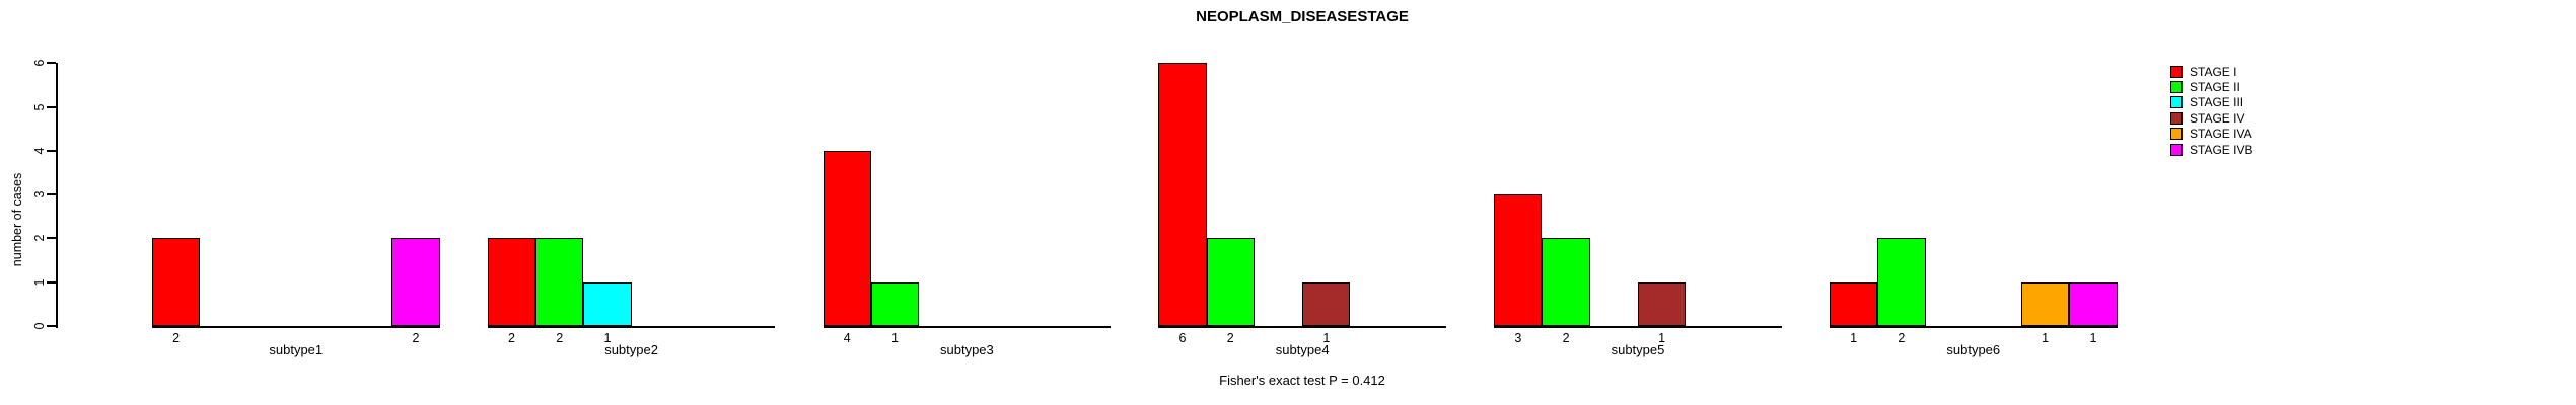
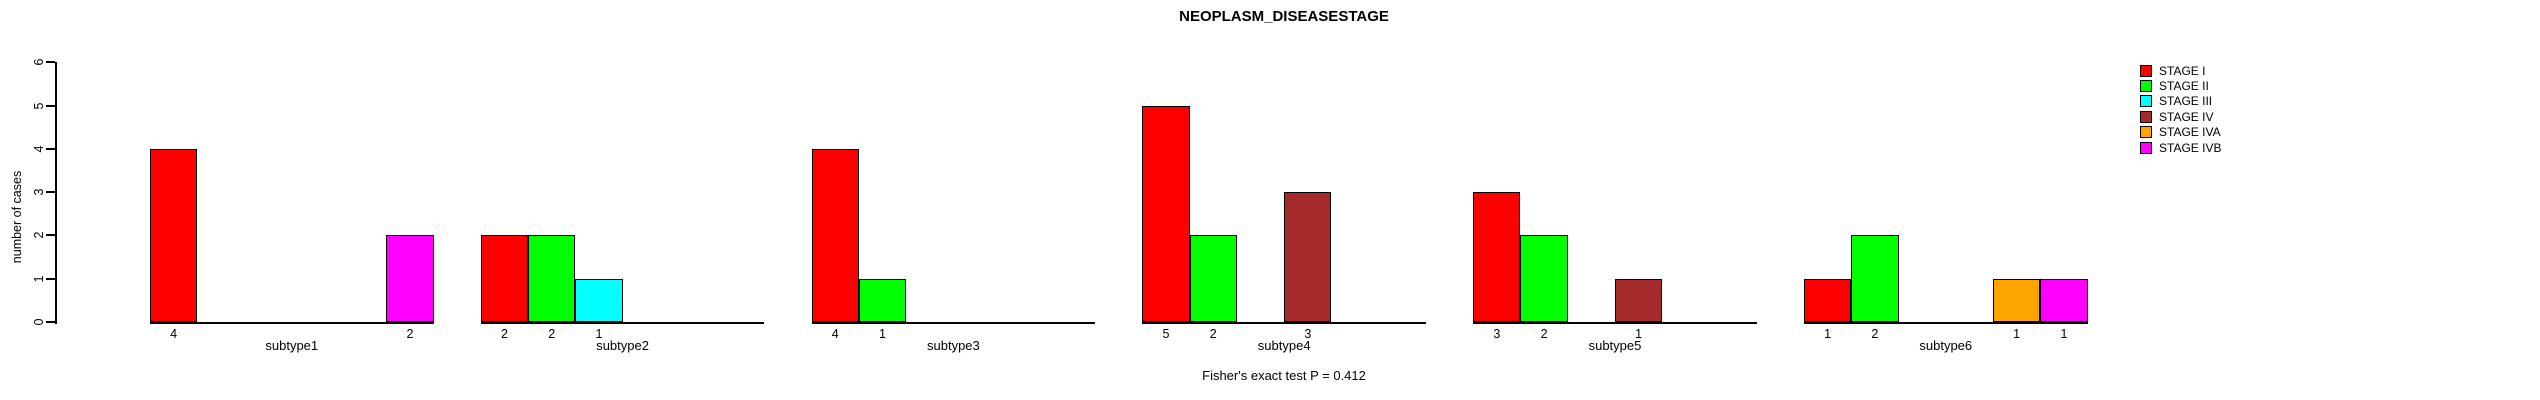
STAGE I/subtype1: 2 -> 4
STAGE I/subtype4: 6 -> 5
STAGE IV/subtype4: 1 -> 3
